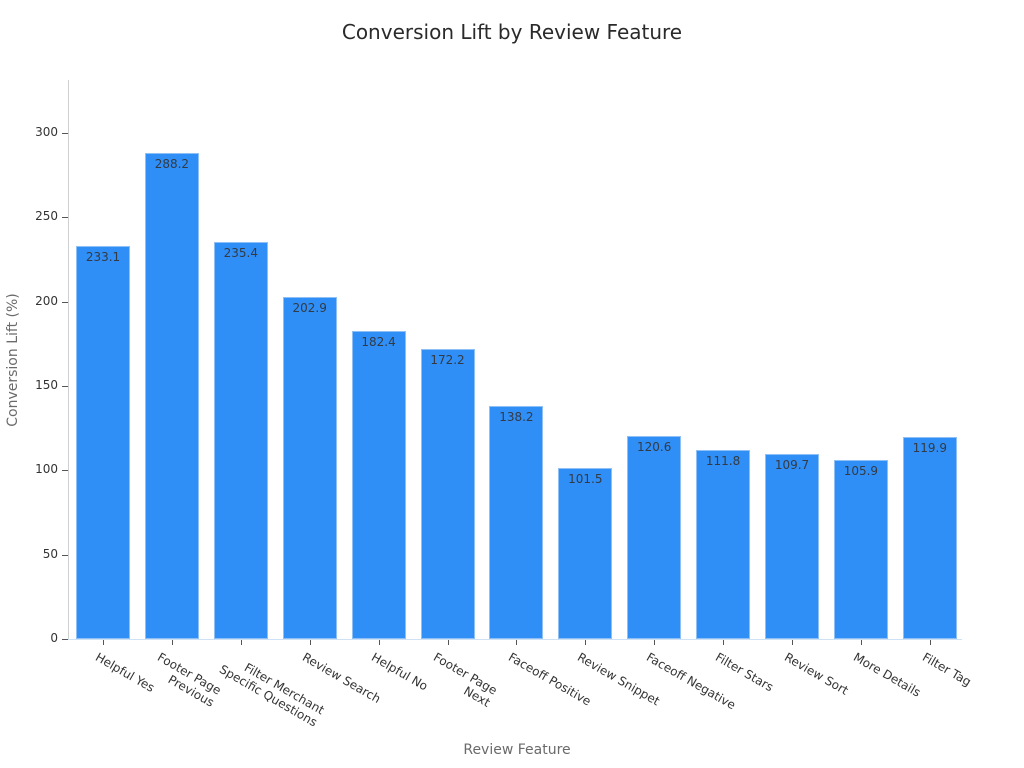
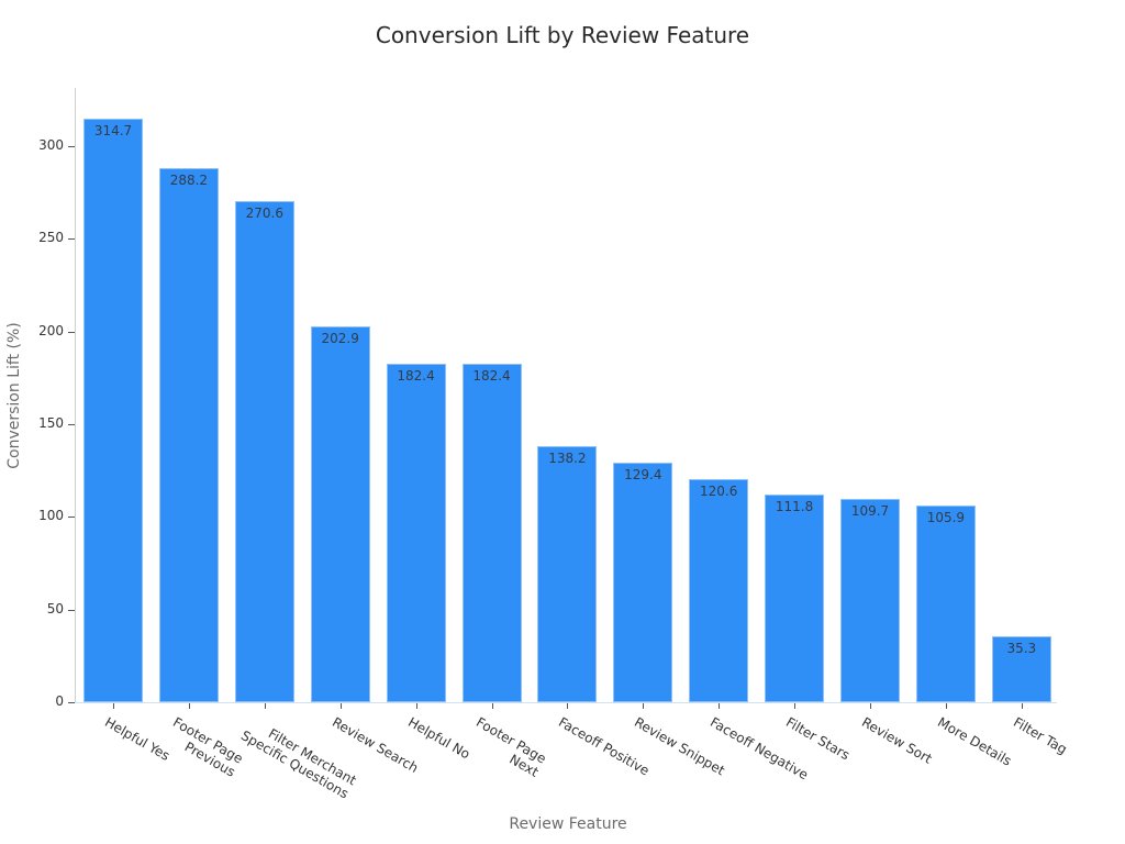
Helpful Yes: 233.1 -> 314.7
Filter Merchant Specific Questions: 235.4 -> 270.6
Footer Page Next: 172.2 -> 182.4
Review Snippet: 101.5 -> 129.4
Filter Tag: 119.9 -> 35.3
